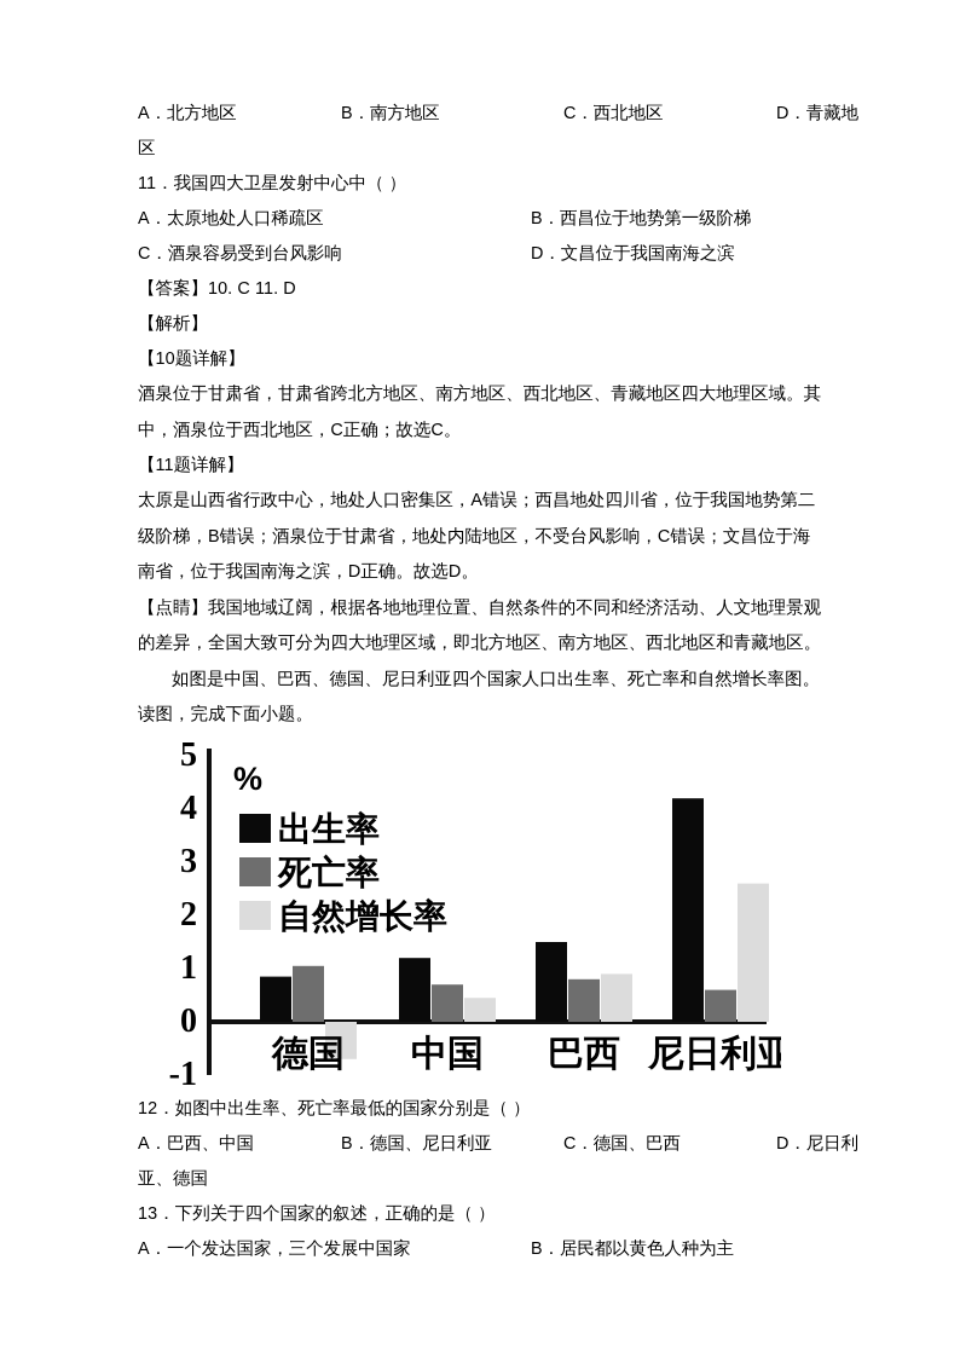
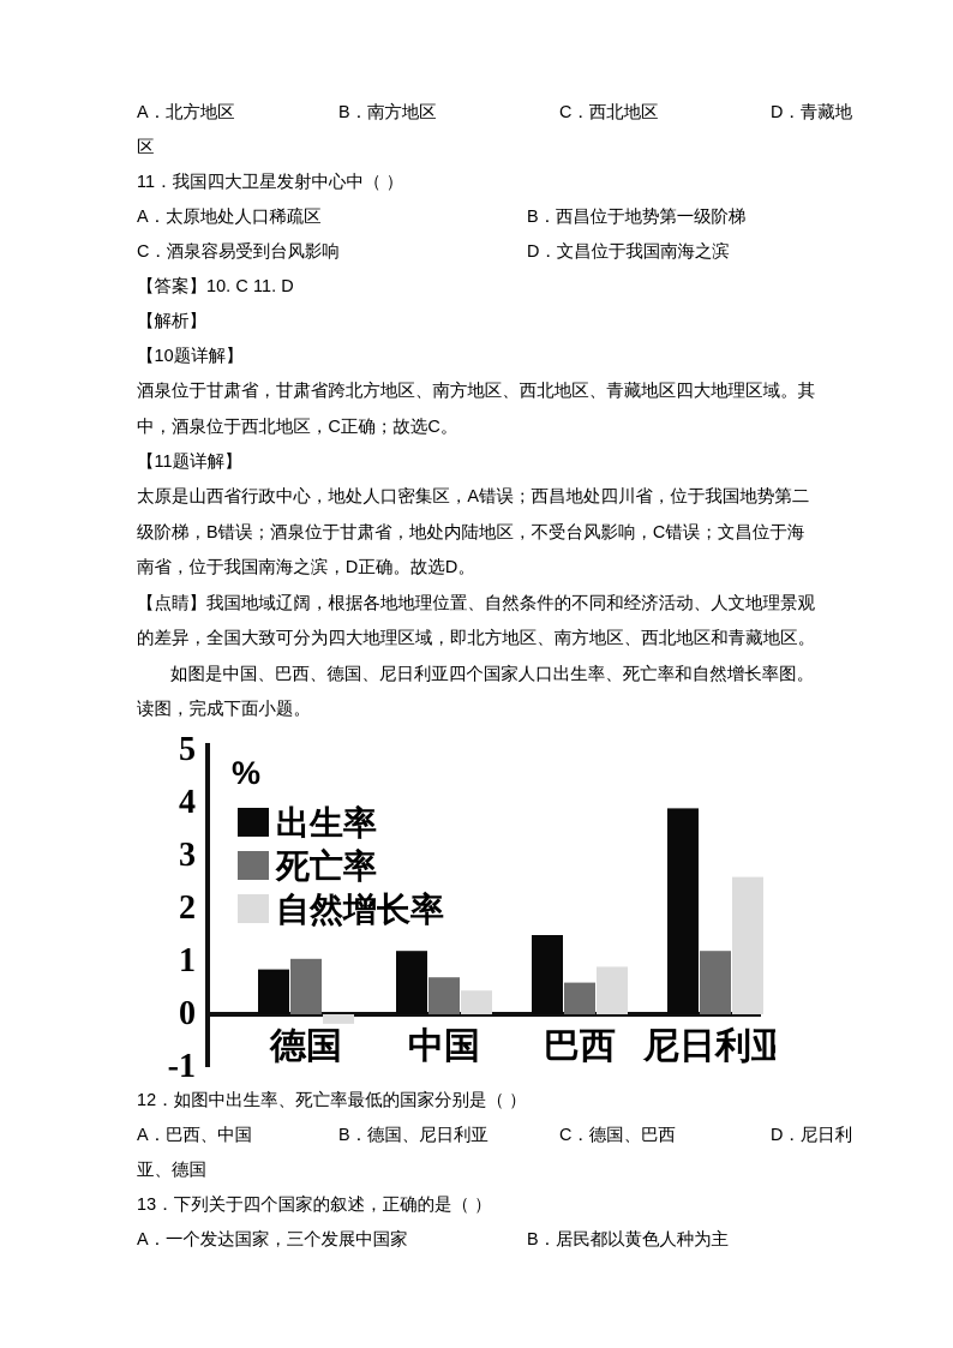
自然增长率/德国: -0.7 -> -0.2
死亡率/巴西: 0.8 -> 0.6
出生率/尼日利亚: 4.2 -> 3.9
死亡率/尼日利亚: 0.6 -> 1.2
